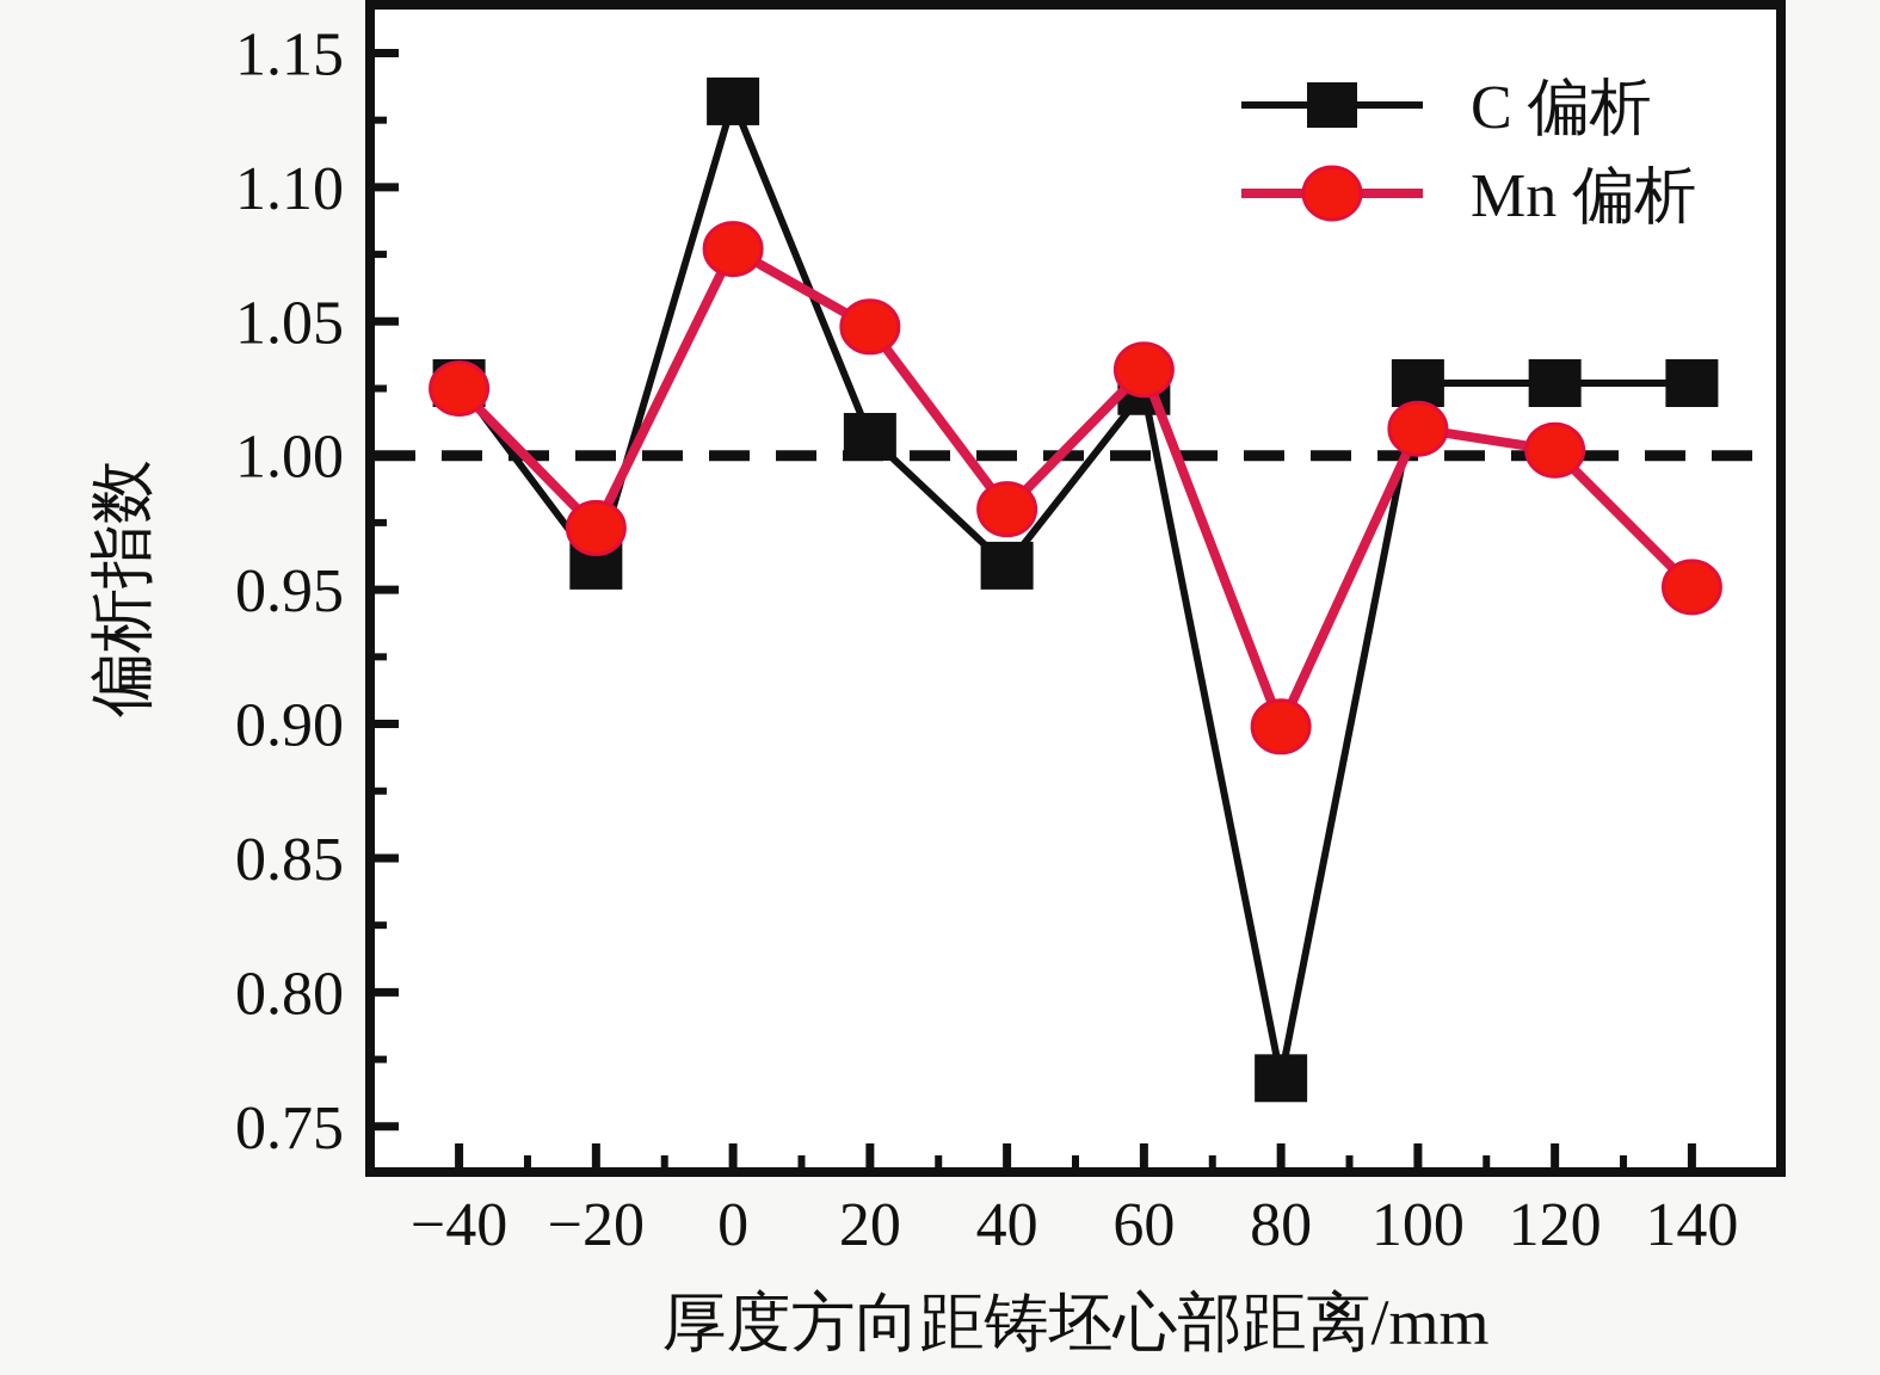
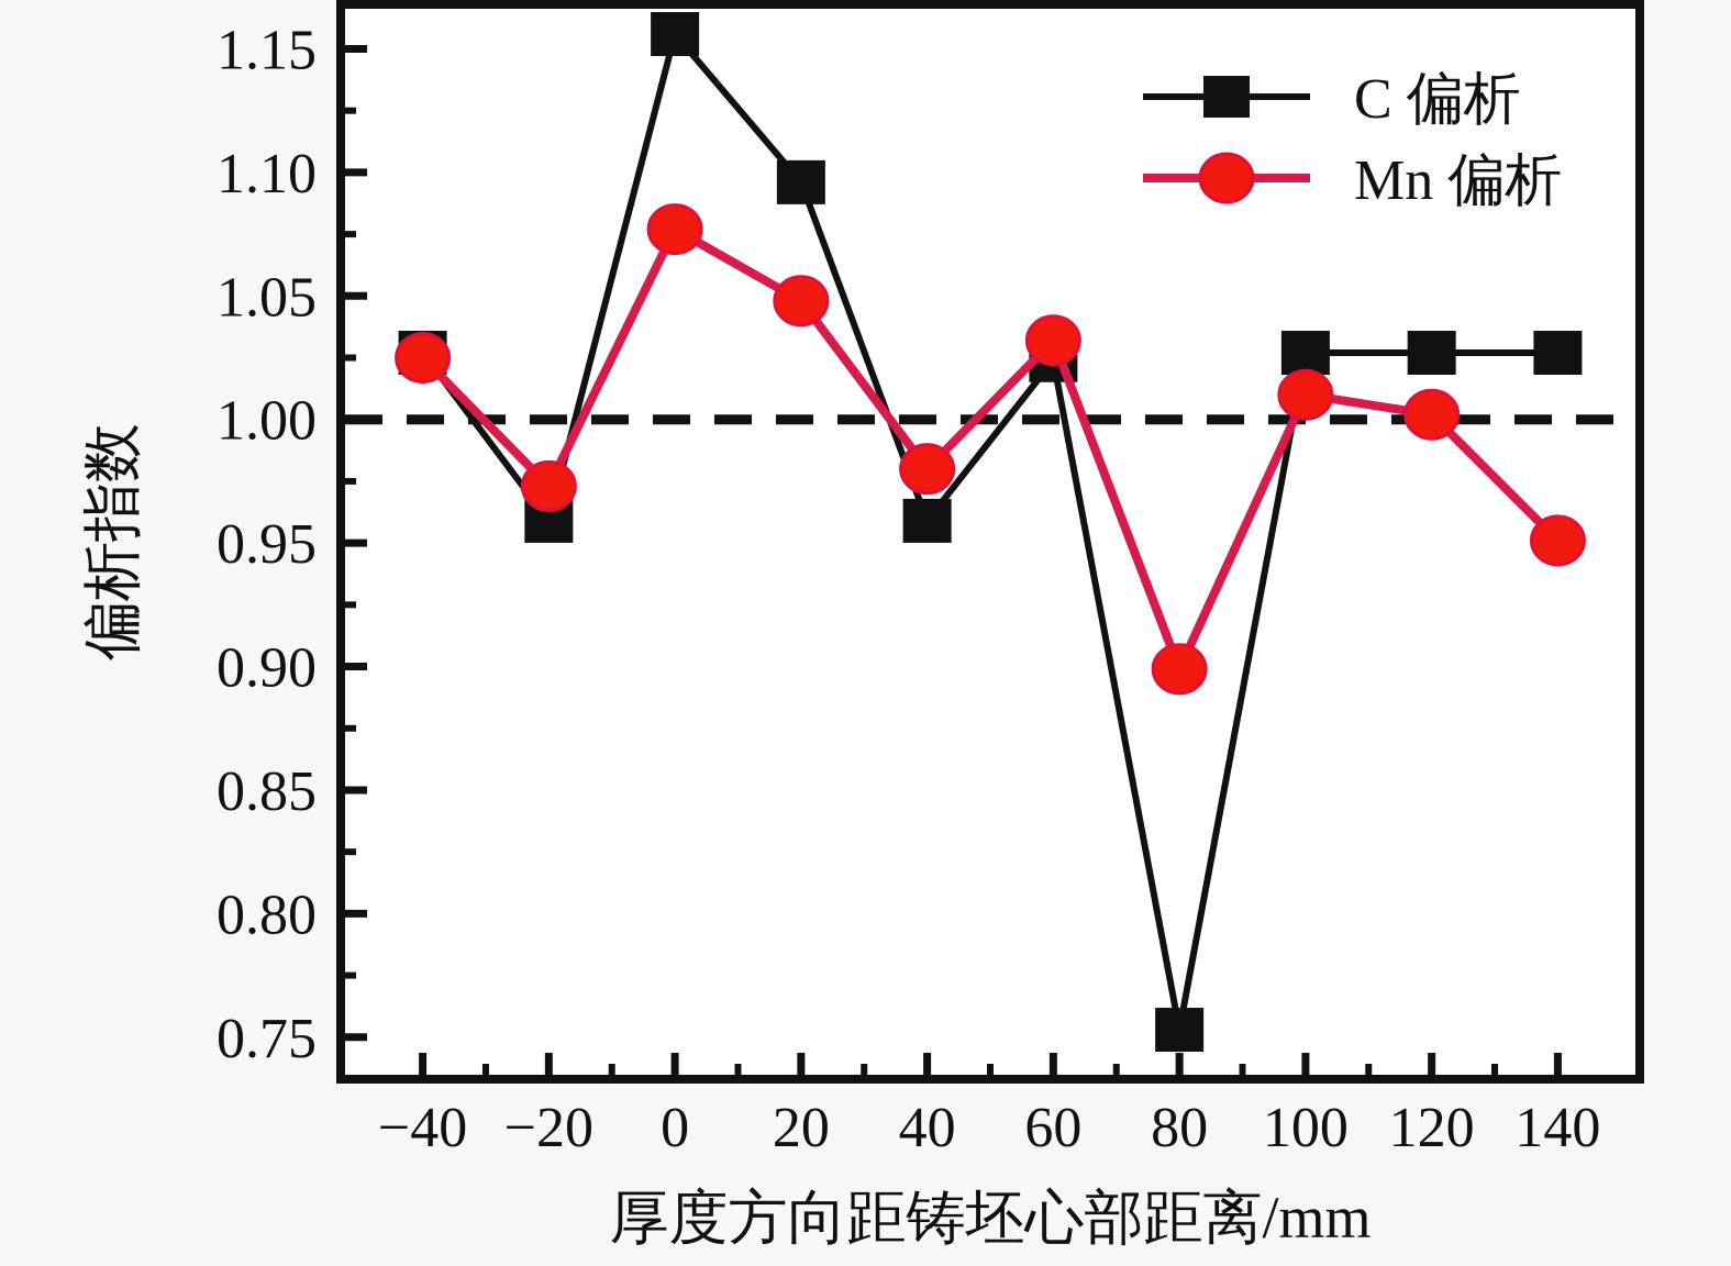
C 偏析/0: 1.132 -> 1.156
C 偏析/20: 1.007 -> 1.096
C 偏析/80: 0.768 -> 0.753
